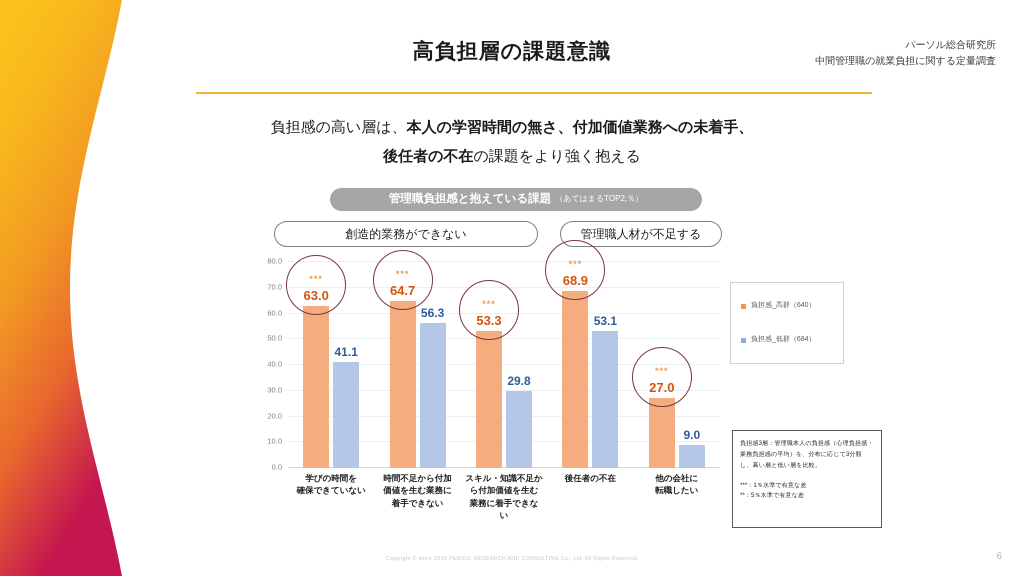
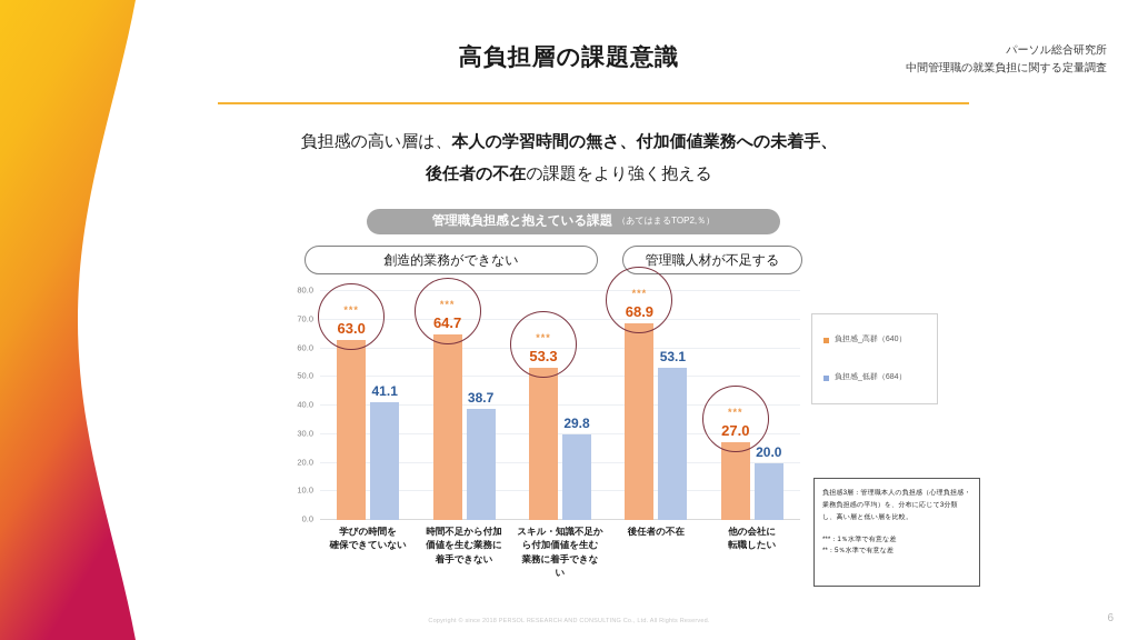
負担感_低群（684）/時間不足から付加価値を生む業務に着手できない: 56.3 -> 38.7
負担感_低群（684）/他の会社に転職したい: 9.0 -> 20.0
